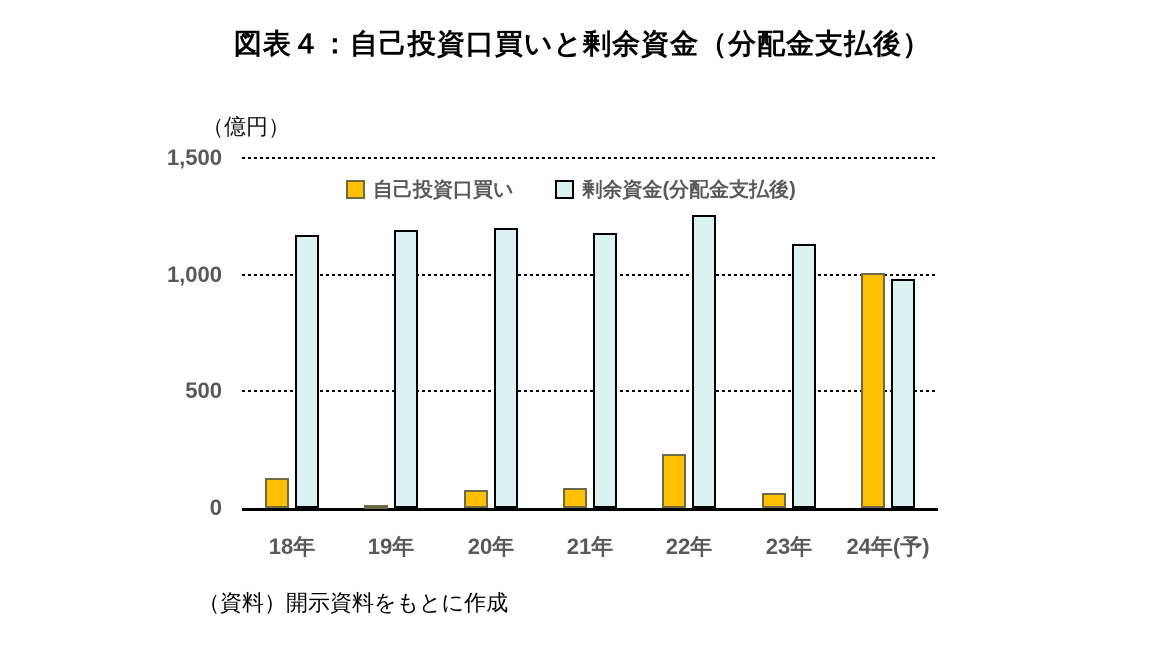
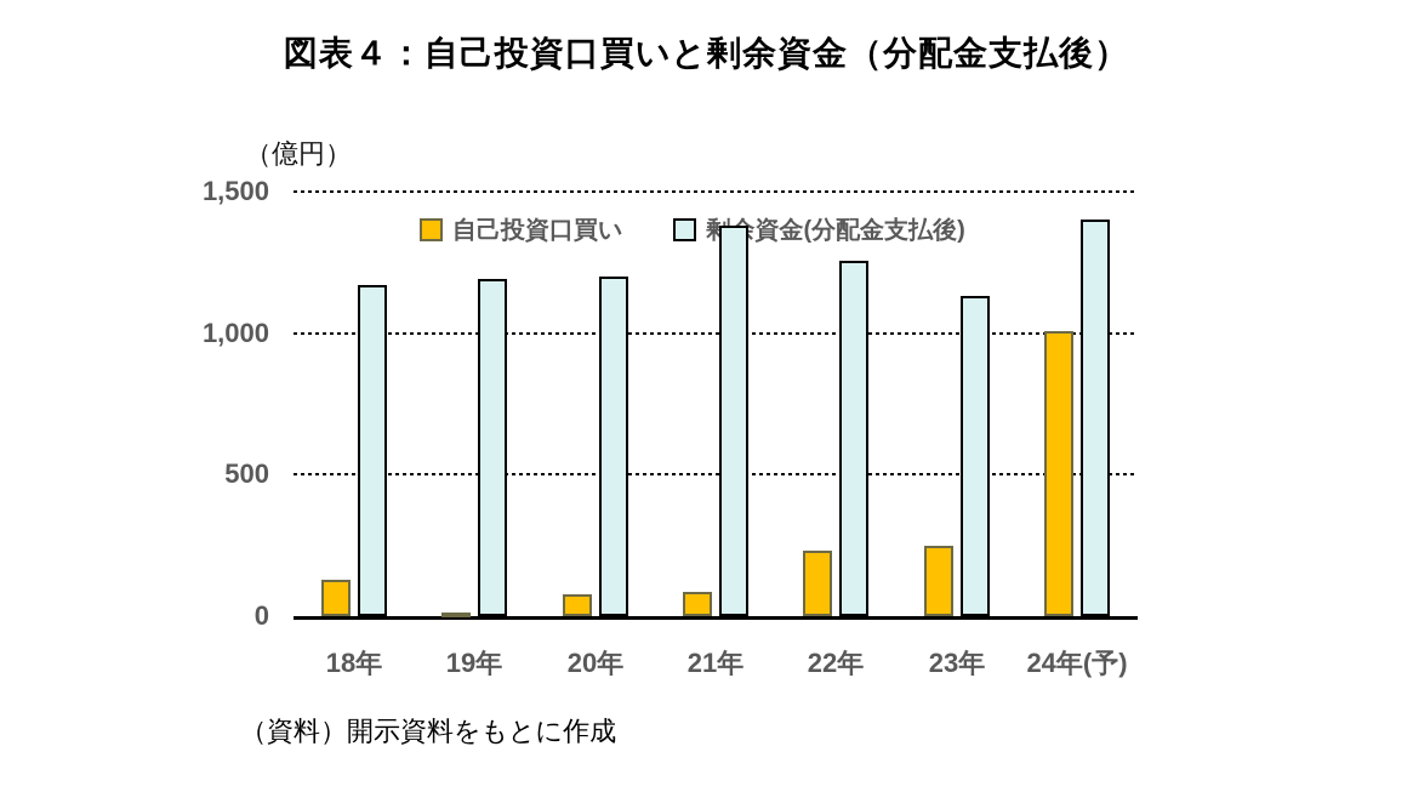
剰余資金(分配金支払後)/21年: 1180 -> 1380
自己投資口買い/23年: 60 -> 250
剰余資金(分配金支払後)/24年(予): 980 -> 1400
